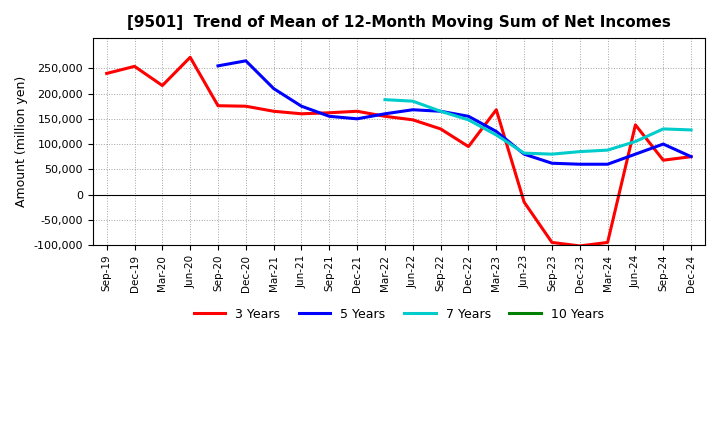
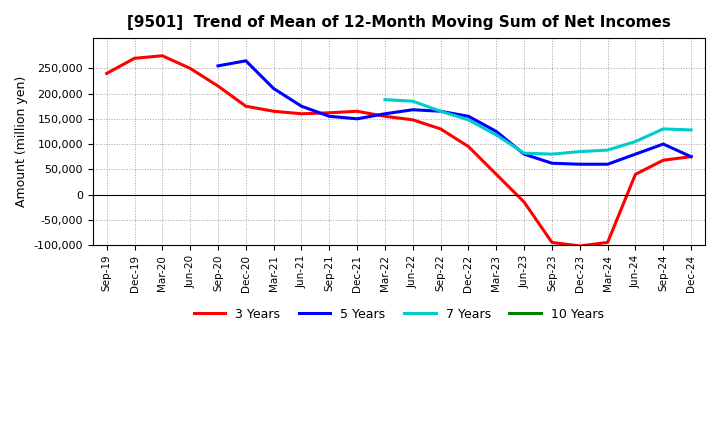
3 Years/Dec-19: 254,000 -> 270,000
3 Years/Mar-20: 216,000 -> 275,000
3 Years/Jun-20: 272,000 -> 250,000
3 Years/Sep-20: 176,000 -> 215,000
3 Years/Mar-23: 168,000 -> 40,000
3 Years/Jun-24: 138,000 -> 40,000
